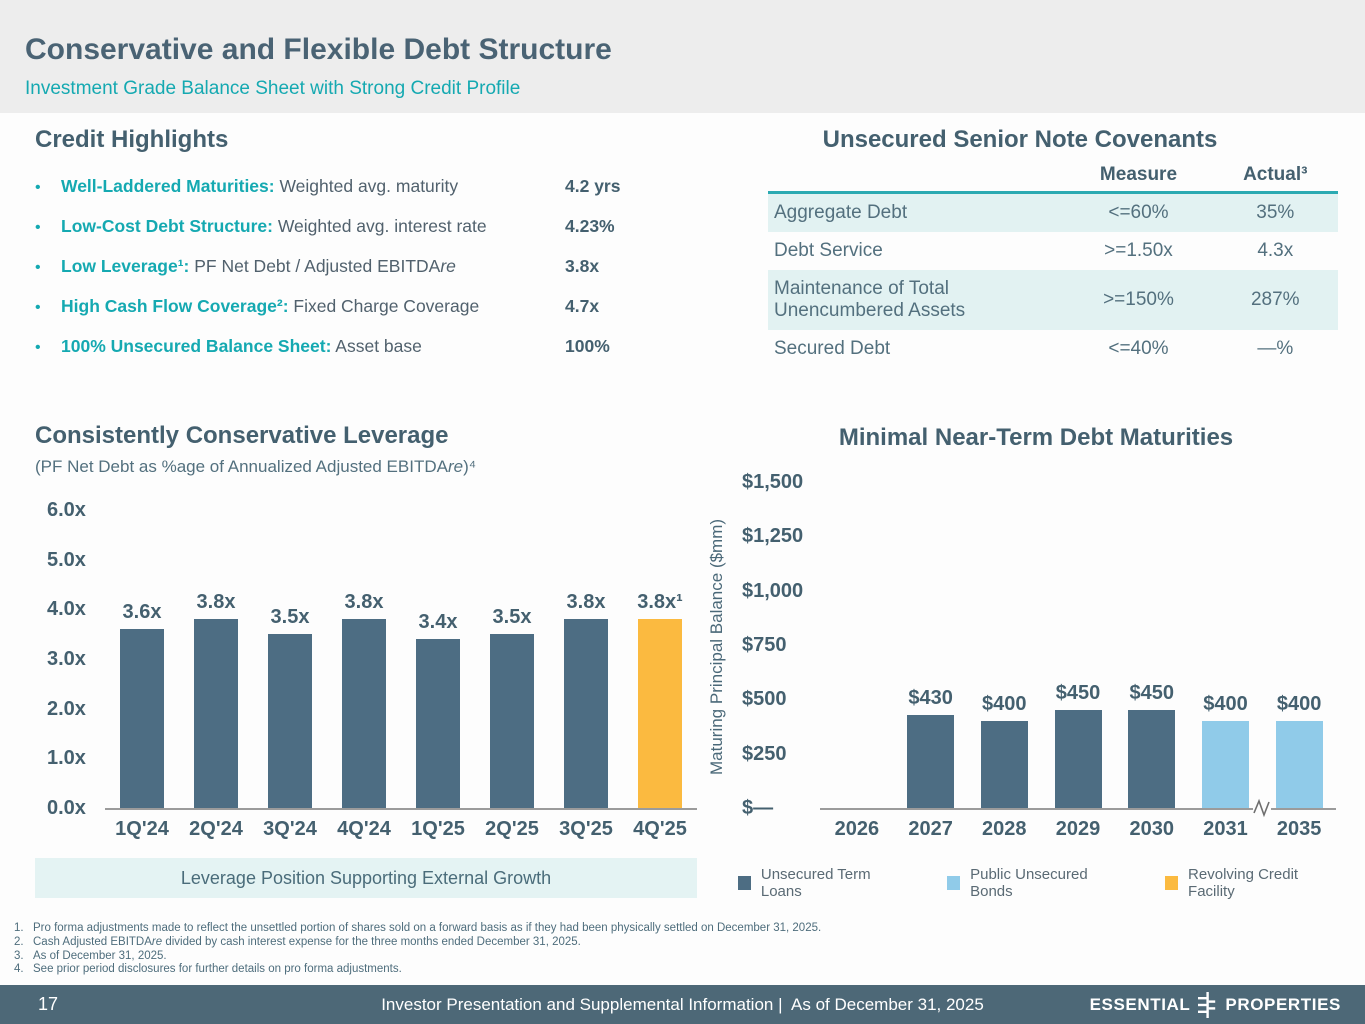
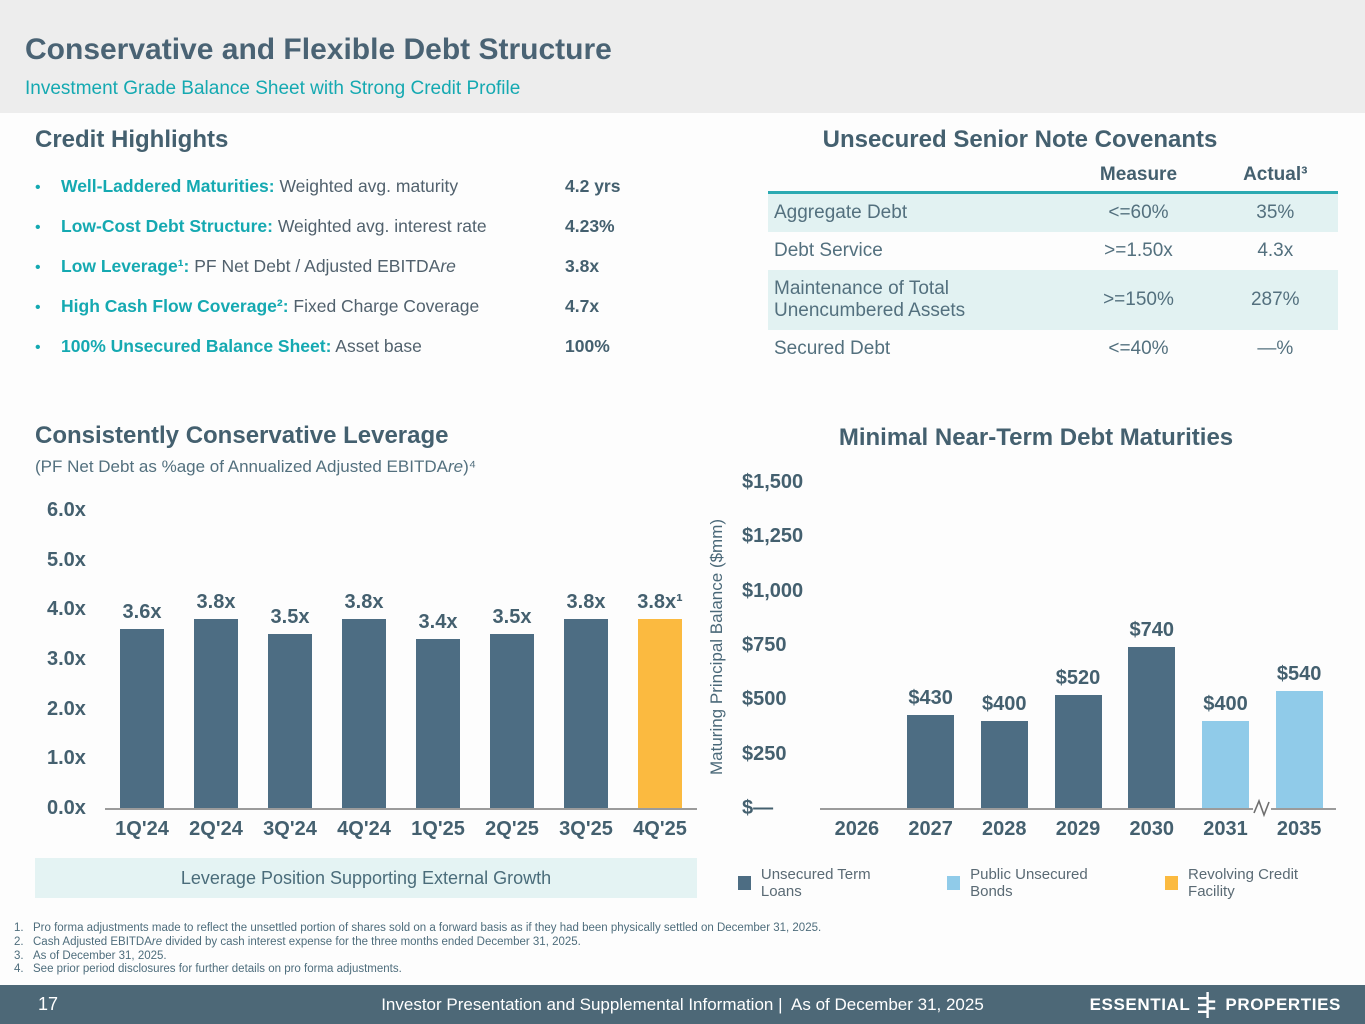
Minimal Near-Term Debt Maturities/2029: $450 -> $520
Minimal Near-Term Debt Maturities/2030: $450 -> $740
Minimal Near-Term Debt Maturities/2035: $400 -> $540
